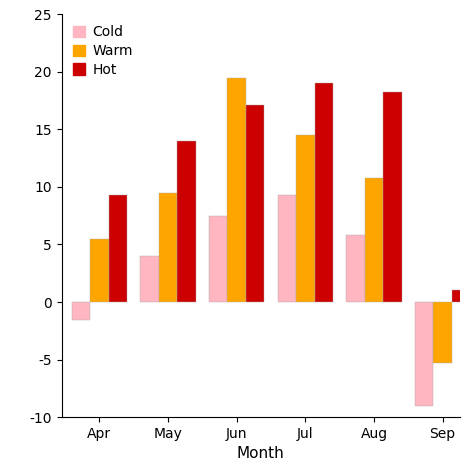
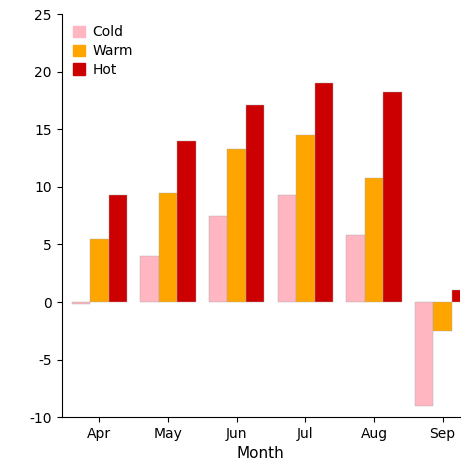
Cold/Apr: -1.6 -> -0.2
Warm/Jun: 19.5 -> 13.3
Warm/Sep: -5.3 -> -2.5
